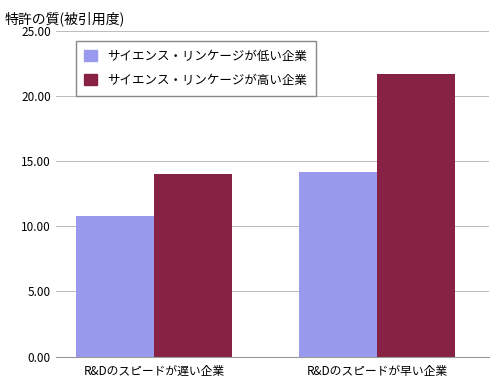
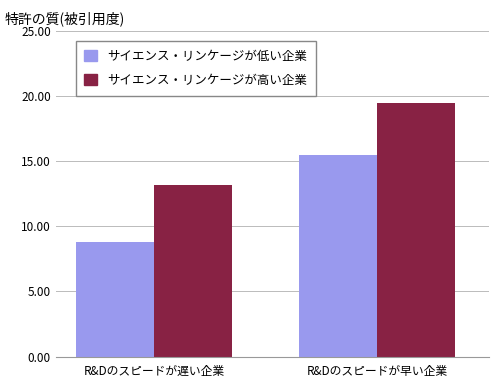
サイエンス・リンケージが低い企業/R&Dのスピードが遅い企業: 10.8 -> 8.8
サイエンス・リンケージが高い企業/R&Dのスピードが遅い企業: 14.0 -> 13.2
サイエンス・リンケージが低い企業/R&Dのスピードが早い企業: 14.2 -> 15.5
サイエンス・リンケージが高い企業/R&Dのスピードが早い企業: 21.7 -> 19.5
